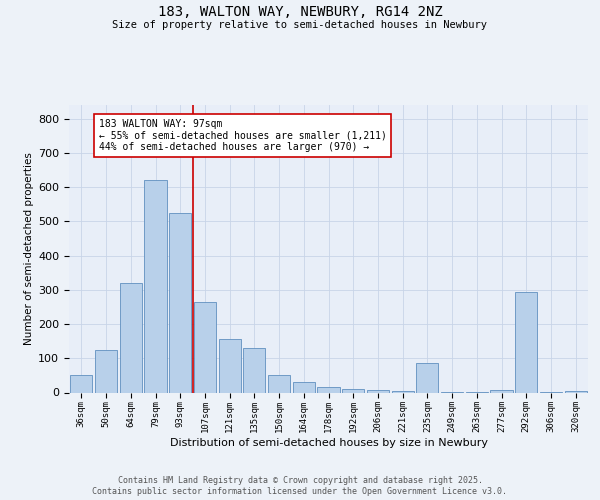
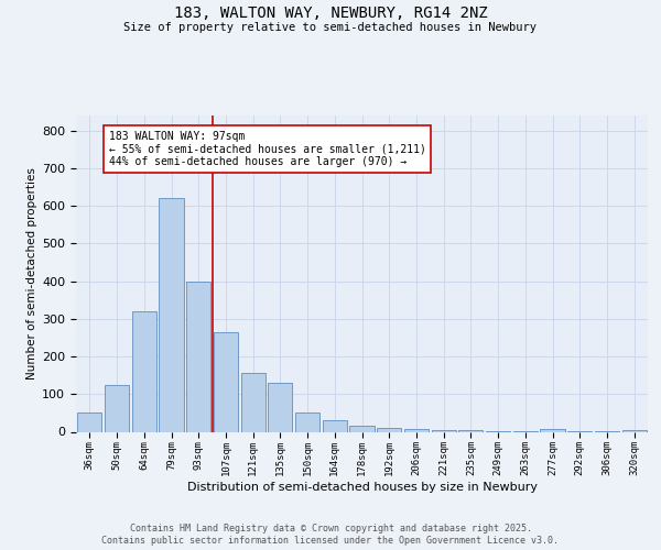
93sqm: 525 -> 400
235sqm: 85 -> 3
292sqm: 295 -> 1
